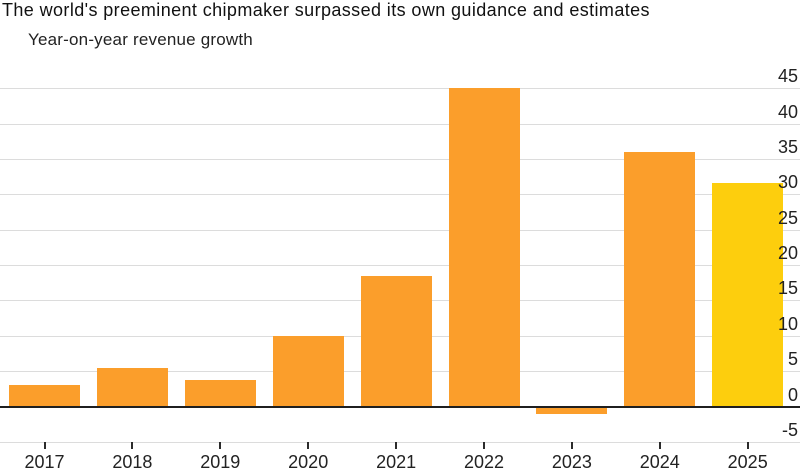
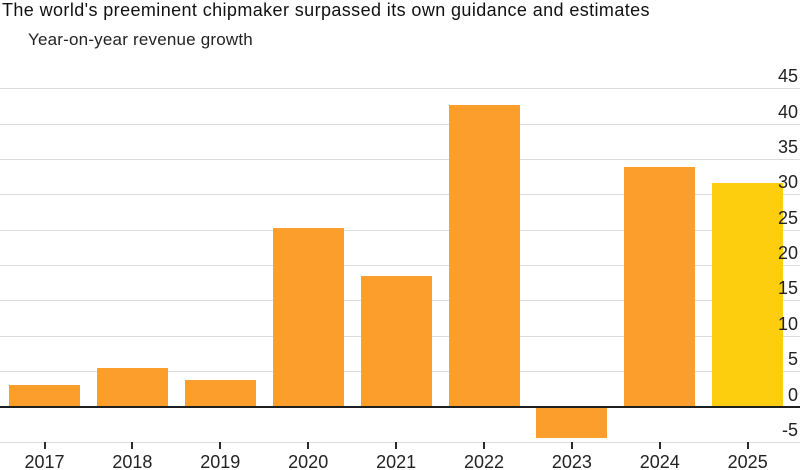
2020: 10 -> 25
2022: 45 -> 43
2023: -1 -> -4
2024: 36 -> 34
